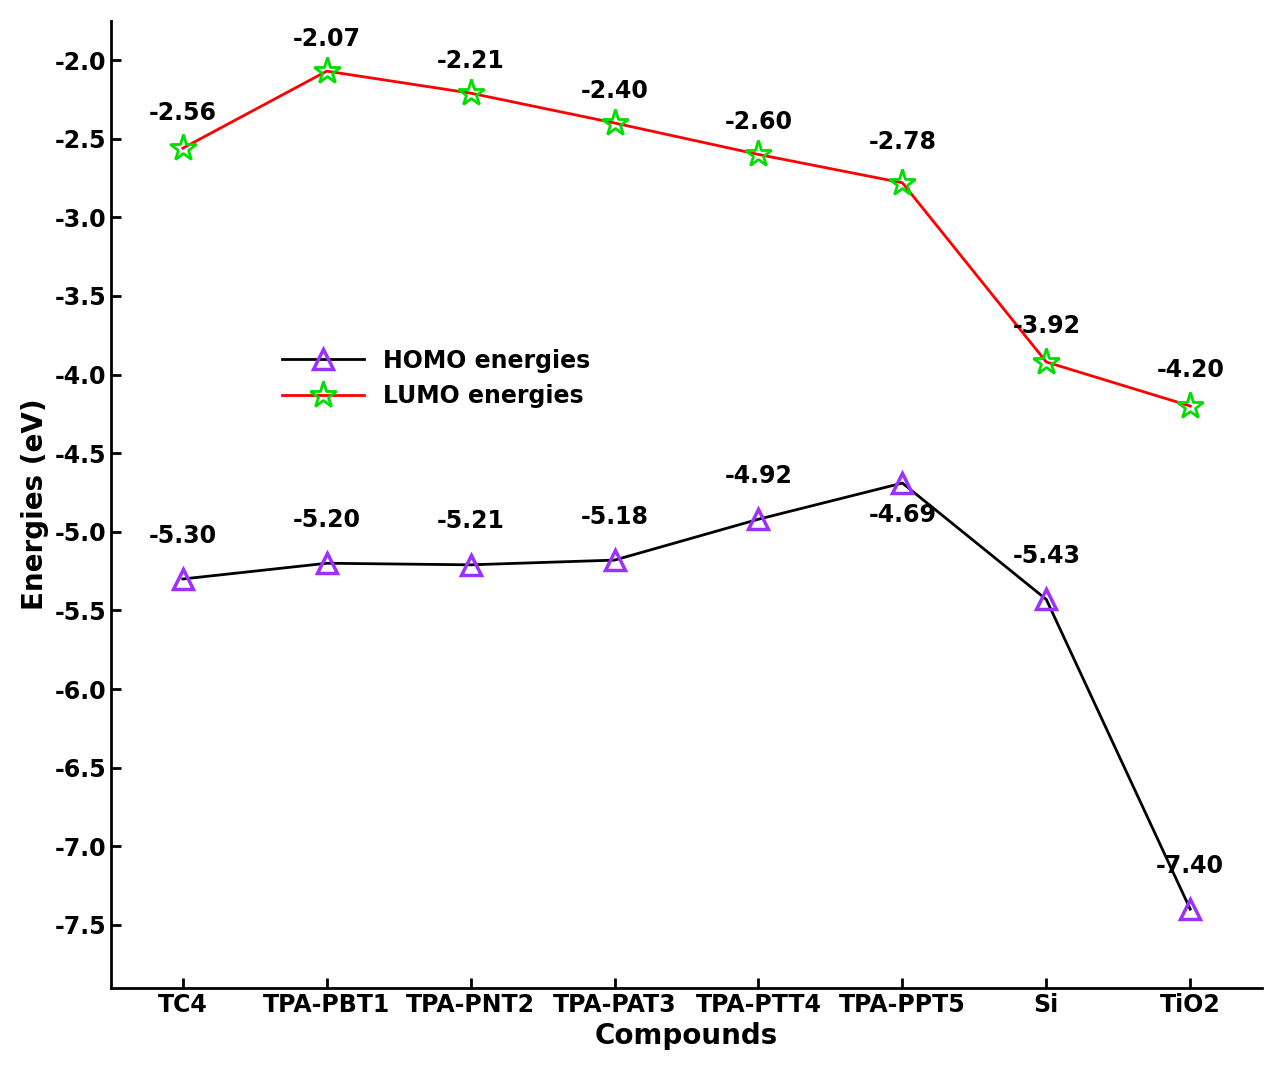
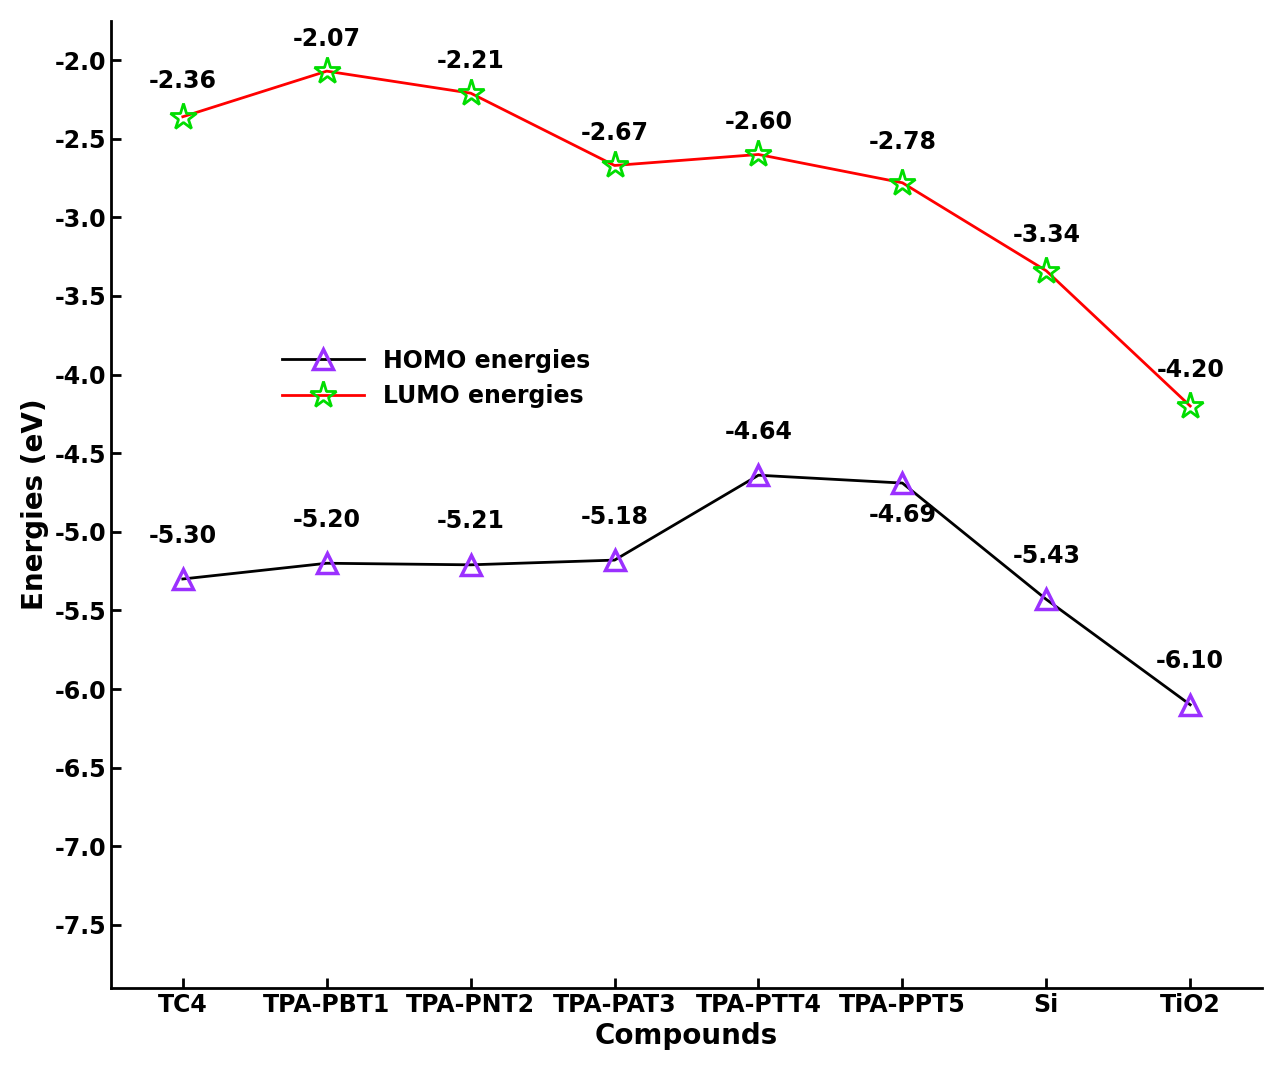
LUMO energies/TC4: -2.56 -> -2.36
LUMO energies/TPA-PAT3: -2.40 -> -2.67
HOMO energies/TPA-PTT4: -4.92 -> -4.64
LUMO energies/Si: -3.92 -> -3.34
HOMO energies/TiO2: -7.40 -> -6.10
